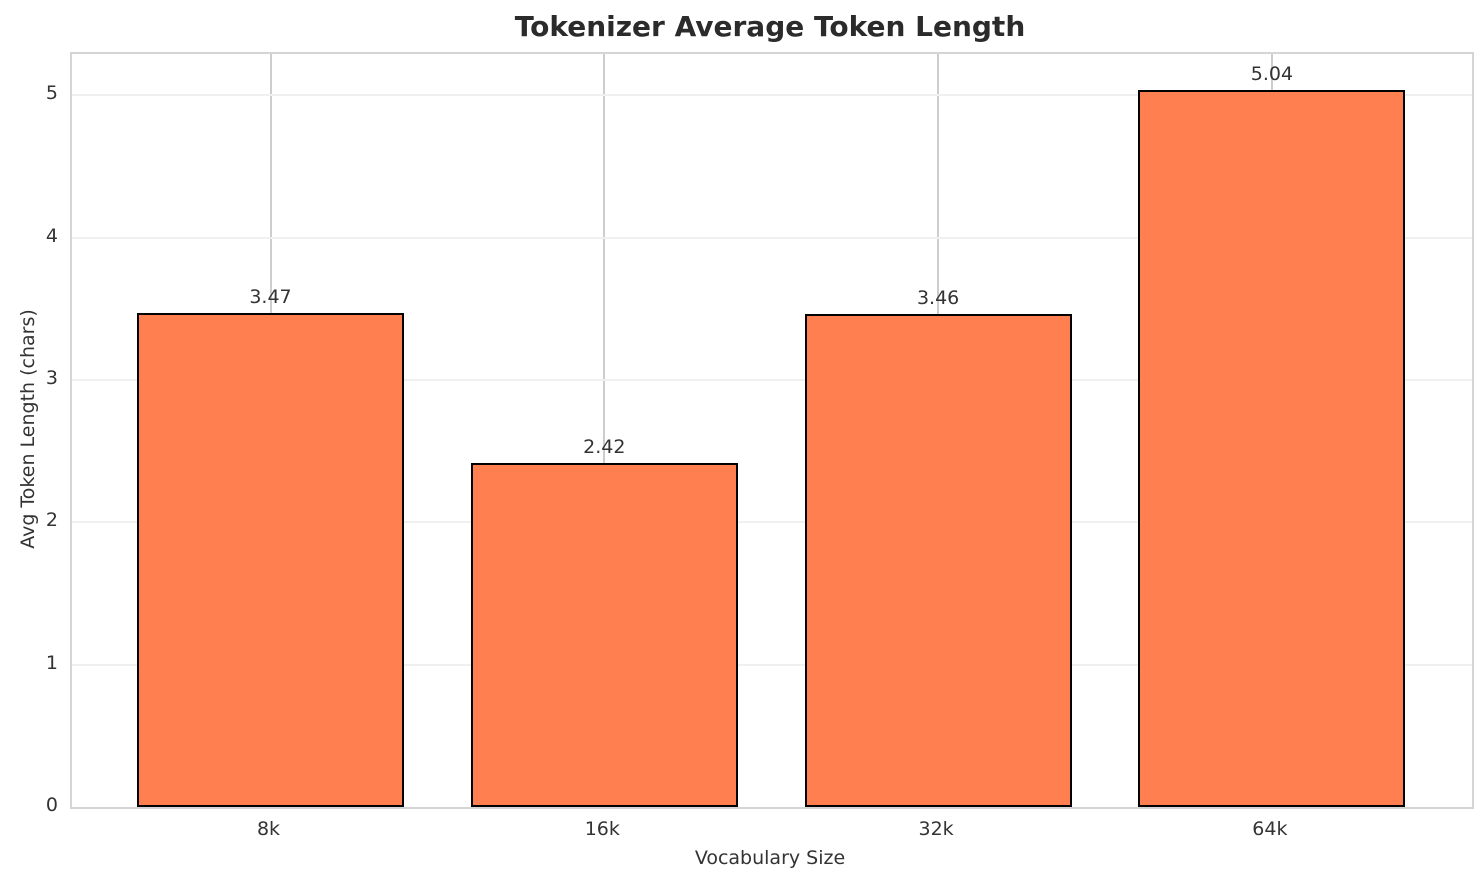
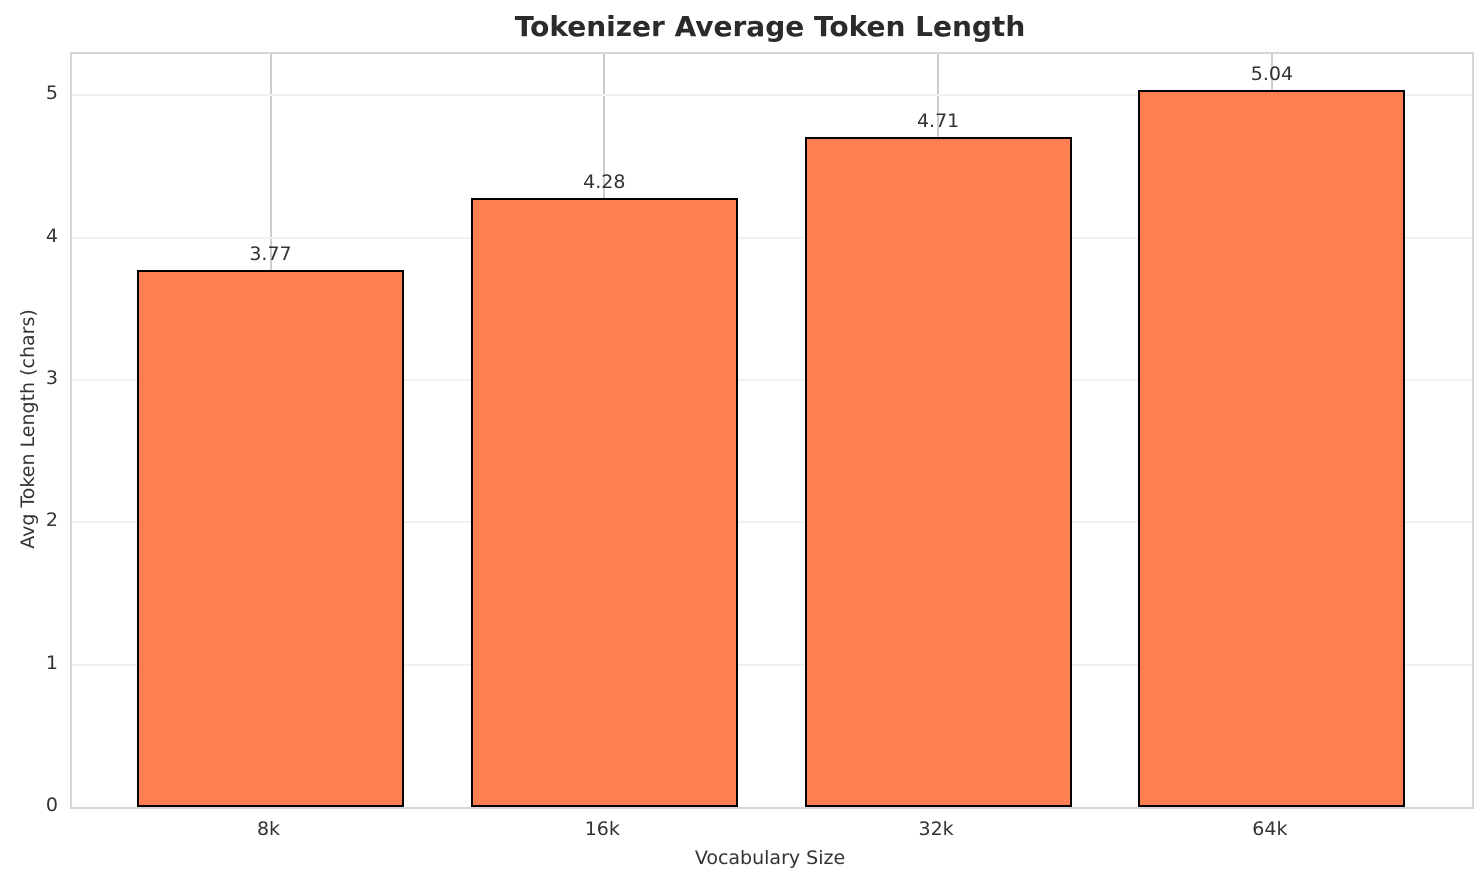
8k: 3.47 -> 3.77
16k: 2.42 -> 4.28
32k: 3.46 -> 4.71
